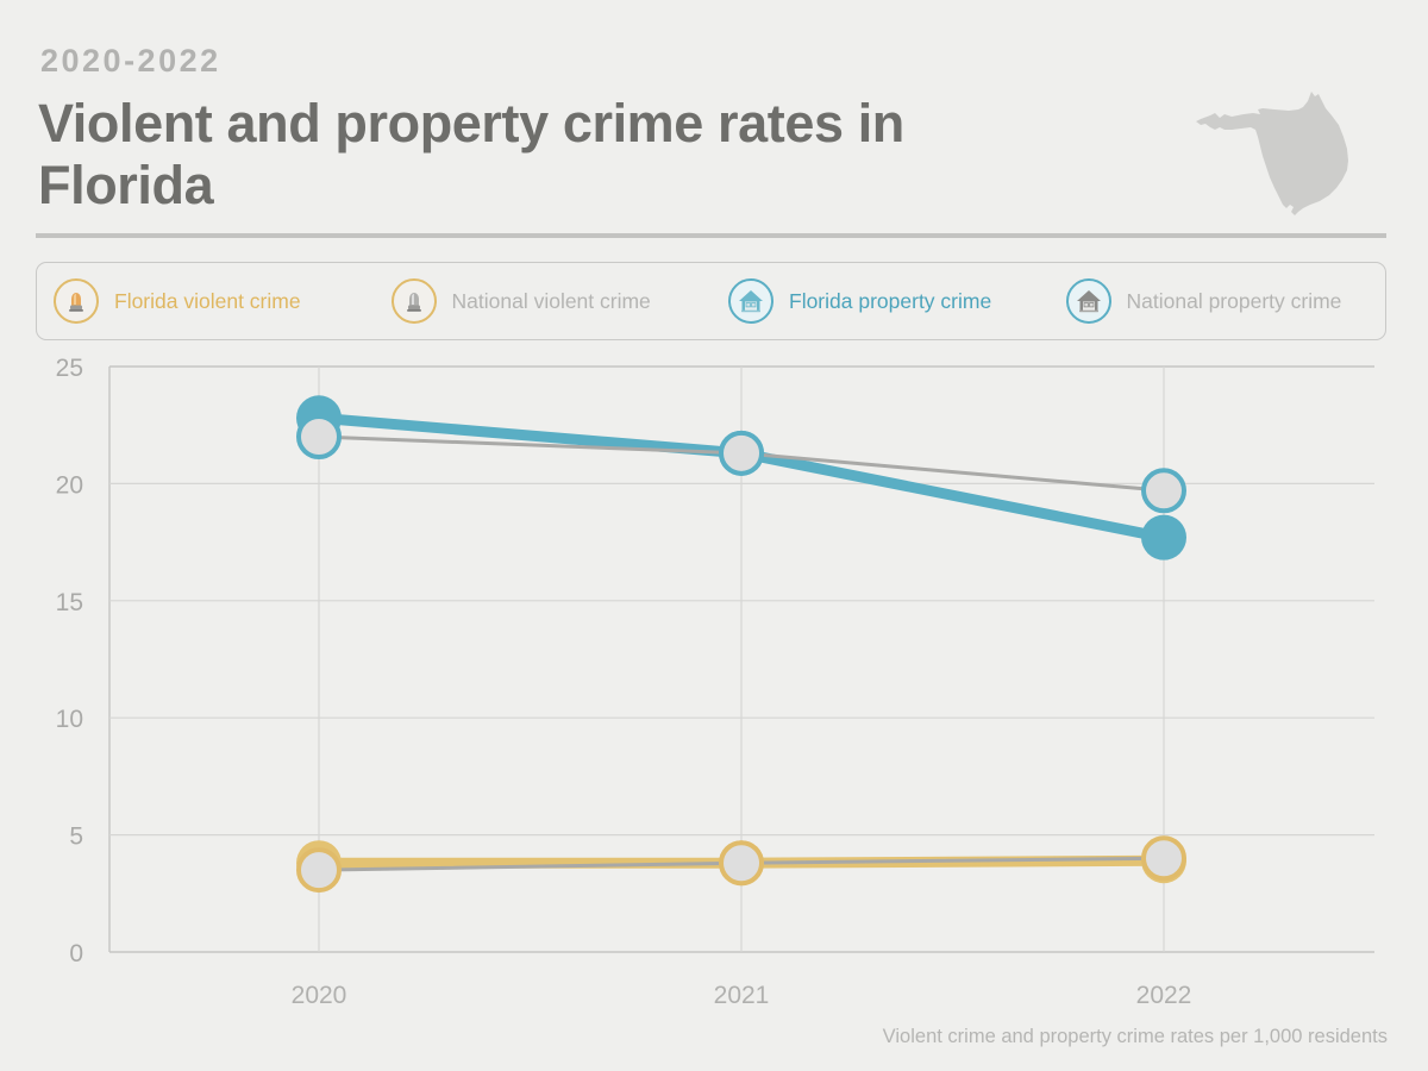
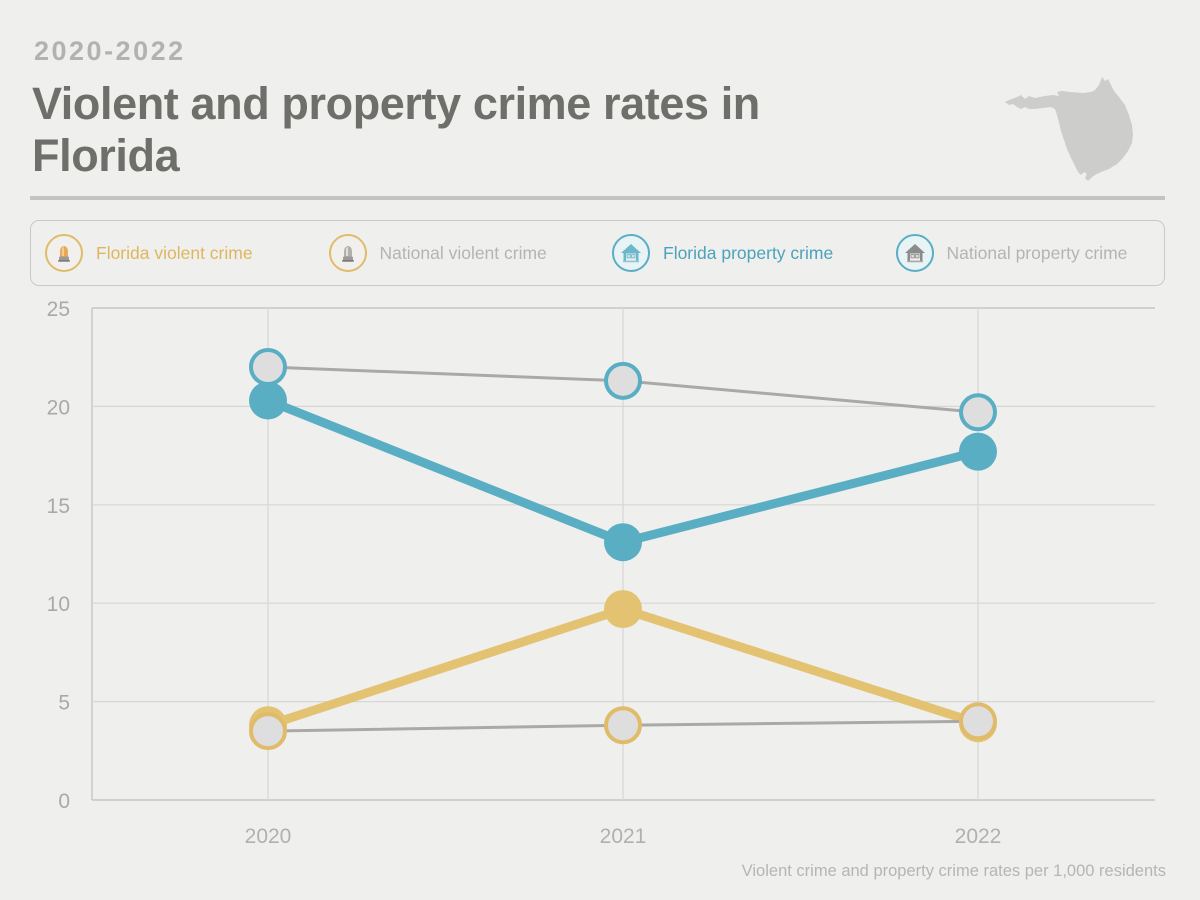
Florida property crime/2020: 22.8 -> 20.3
Florida property crime/2021: 21.3 -> 13.1
Florida violent crime/2021: 3.8 -> 9.7
